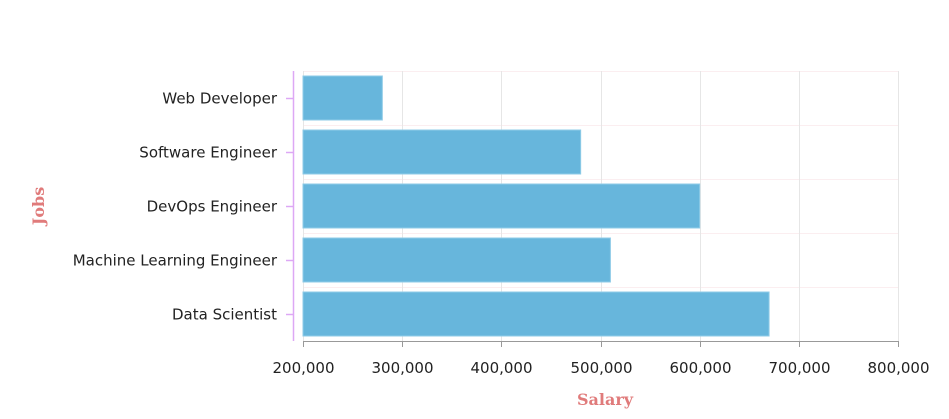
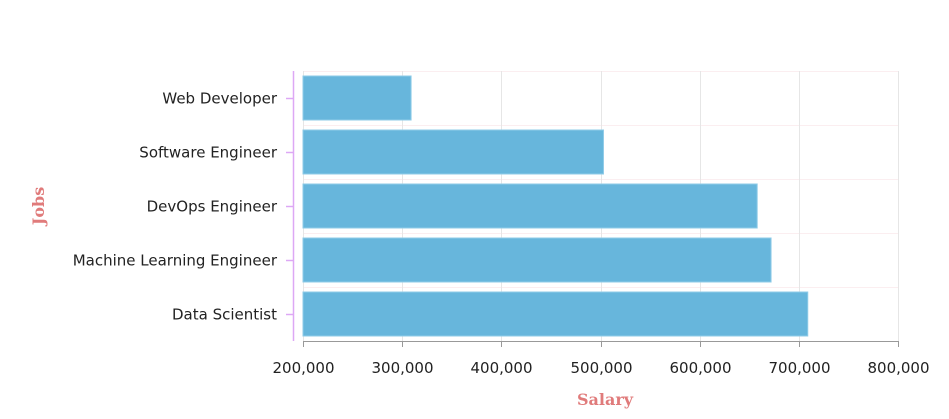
Web Developer: 280000 -> 310000
Software Engineer: 480000 -> 500000
DevOps Engineer: 600000 -> 660000
Machine Learning Engineer: 510000 -> 670000
Data Scientist: 670000 -> 710000
